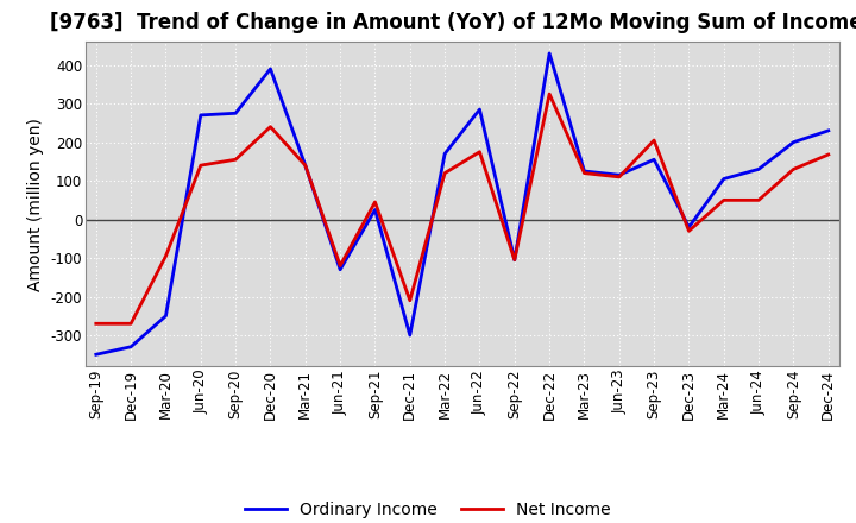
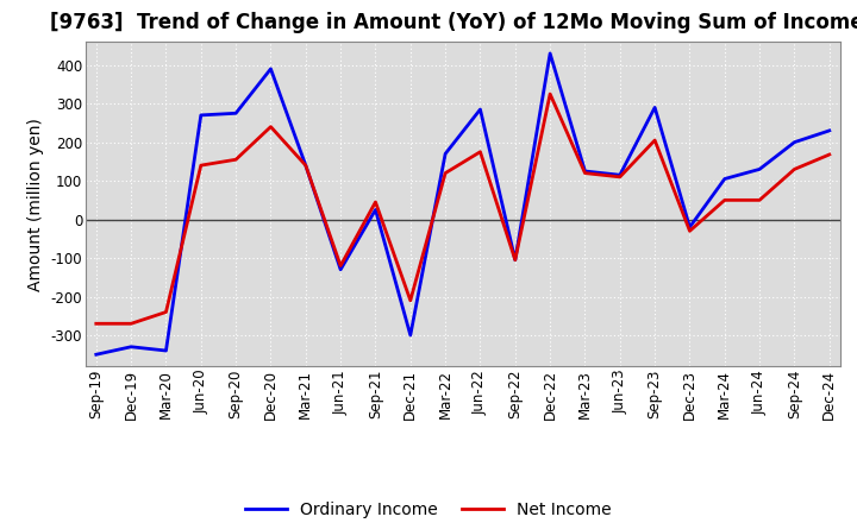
Ordinary Income/Mar-20: -250 -> -340
Net Income/Mar-20: -95 -> -240
Ordinary Income/Sep-23: 155 -> 290
